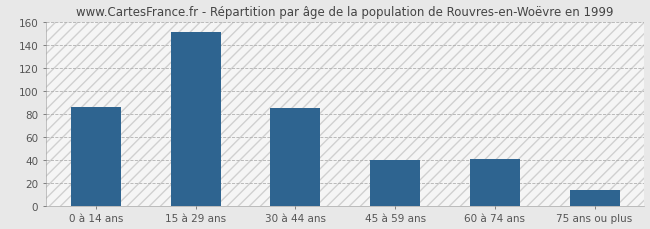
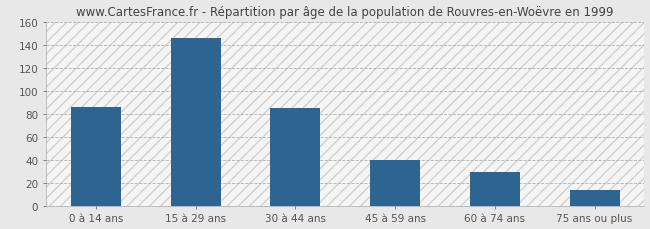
15 à 29 ans: 151 -> 146
60 à 74 ans: 41 -> 29
